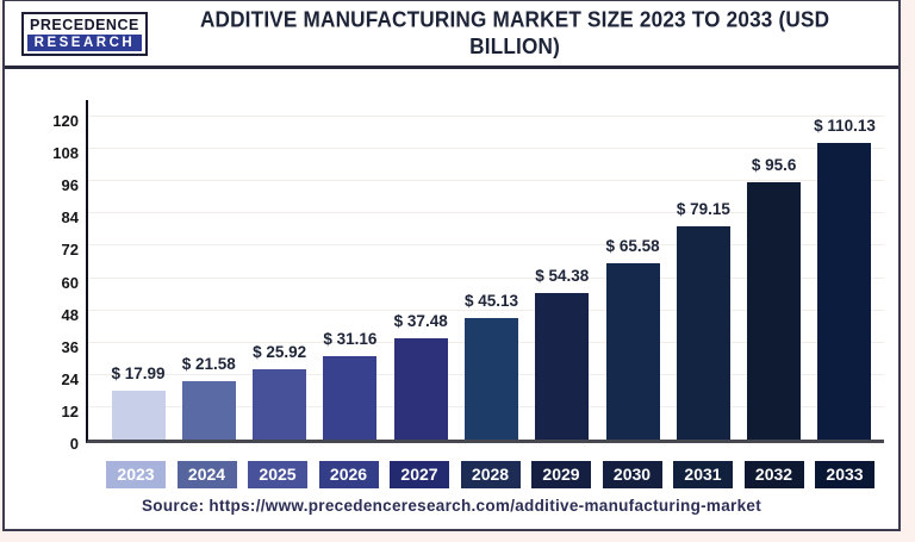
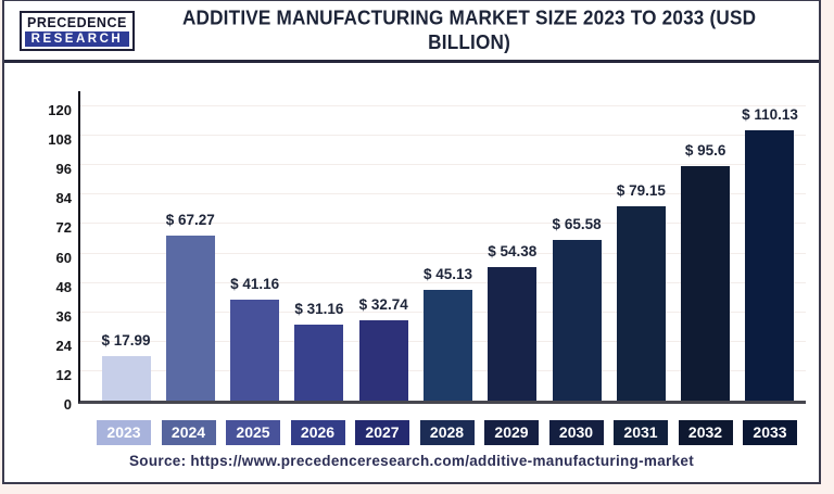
2024: 21.58 -> 67.27
2025: 25.92 -> 41.16
2027: 37.48 -> 32.74
